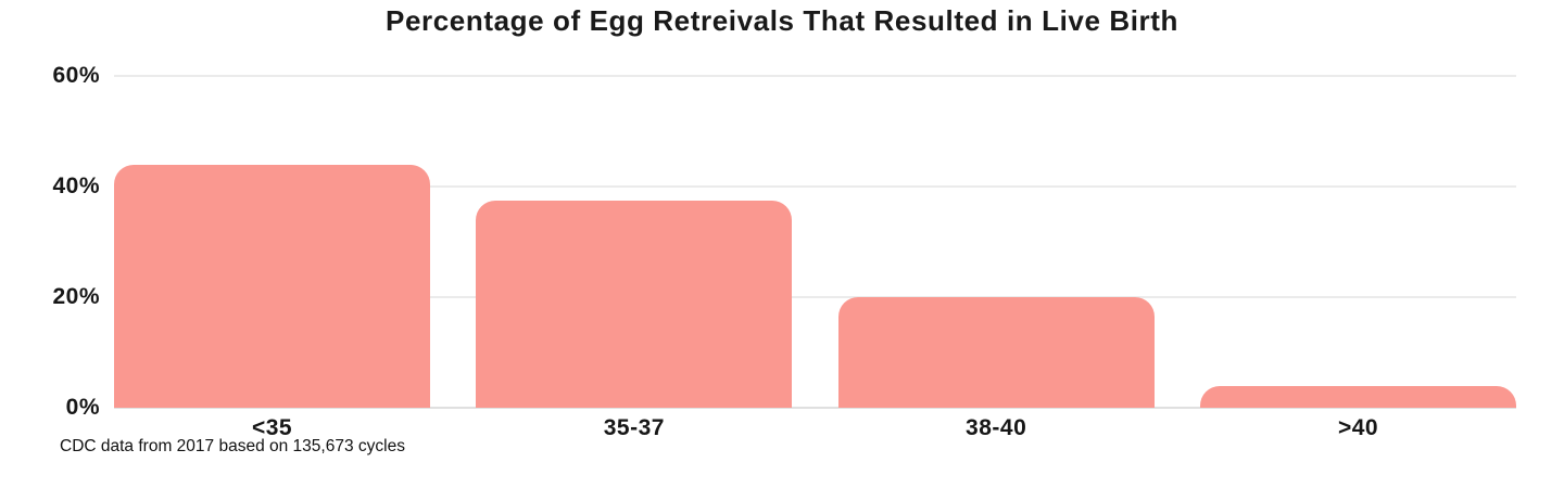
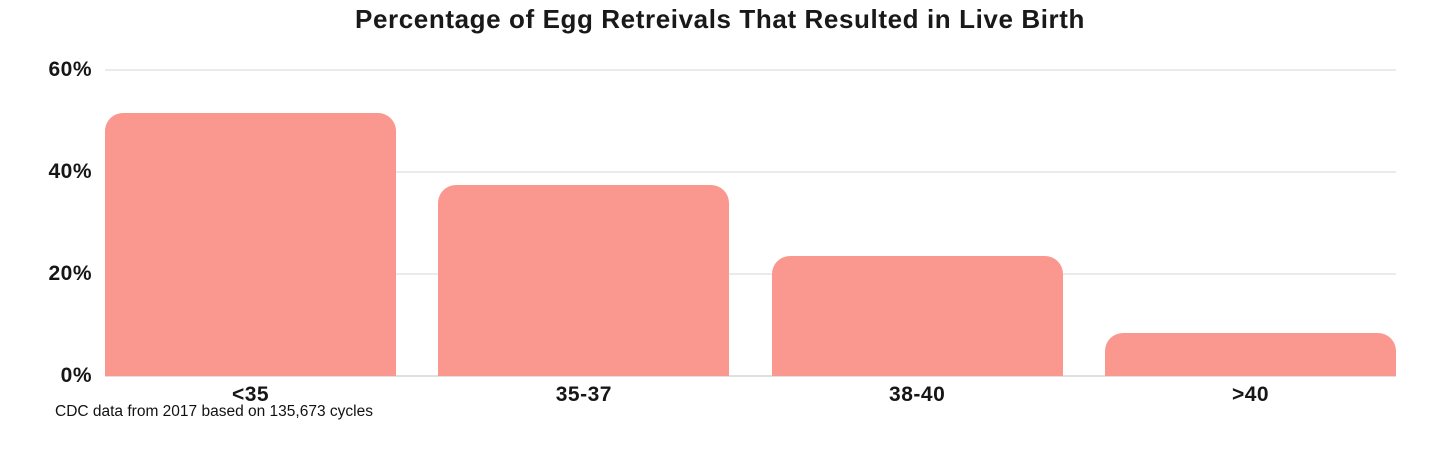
<35: 44% -> 52%
38-40: 20% -> 24%
>40: 4% -> 8%
